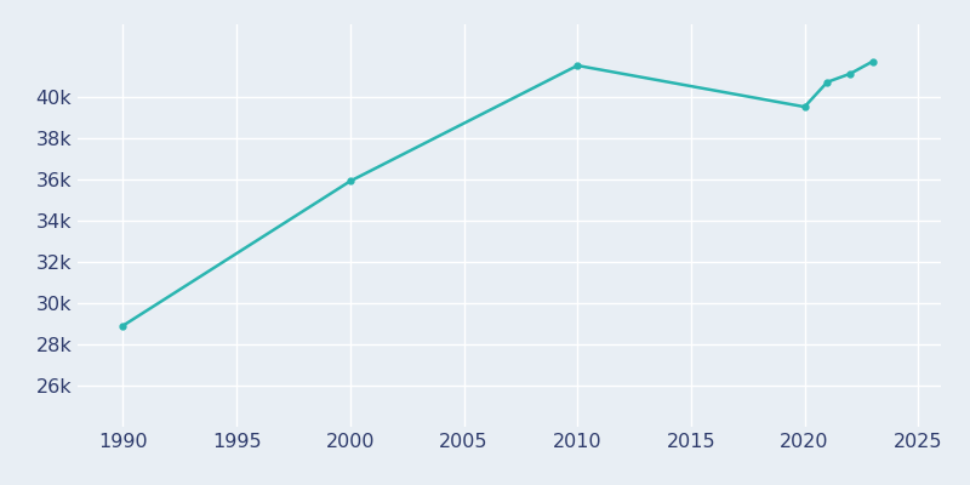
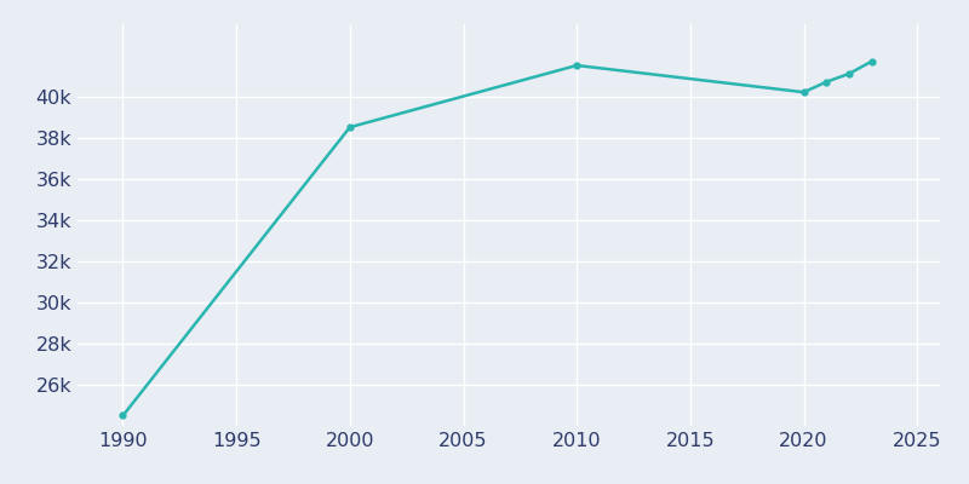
1990: 28.9k -> 24.5k
2000: 35.9k -> 38.5k
2020: 39.5k -> 40.2k
